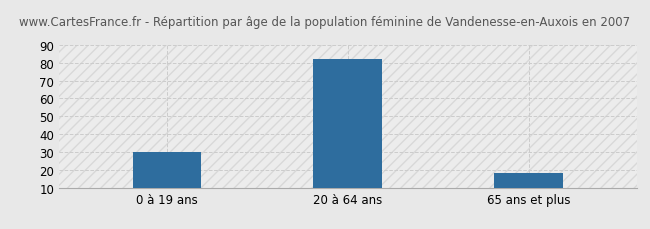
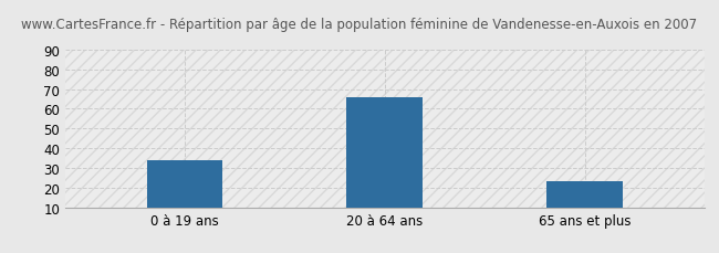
0 à 19 ans: 30 -> 34
20 à 64 ans: 82 -> 66
65 ans et plus: 18 -> 23
